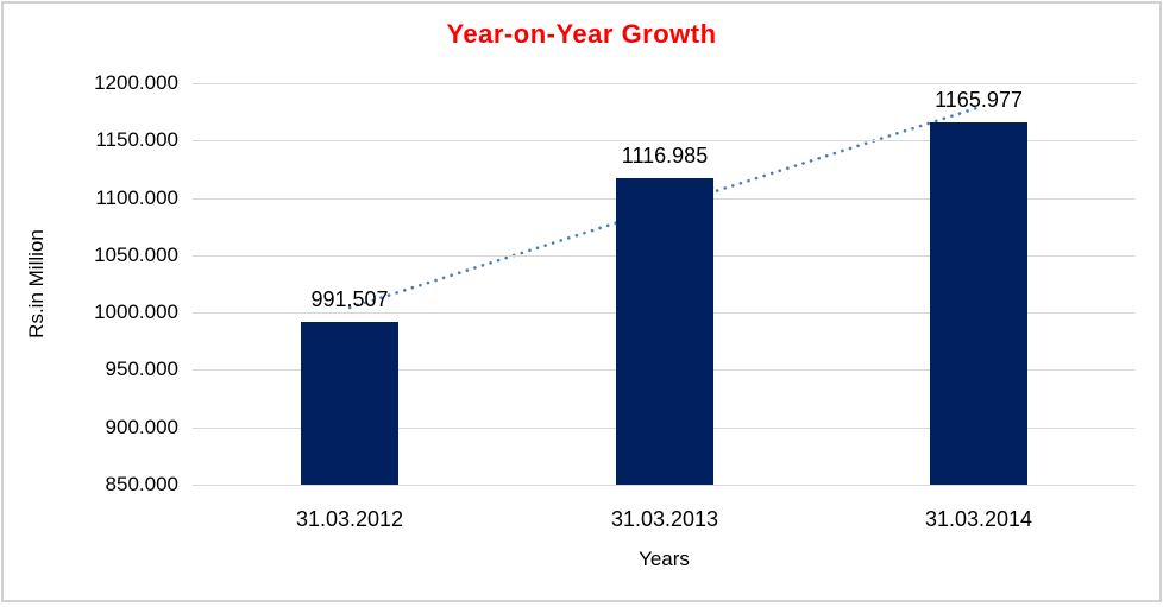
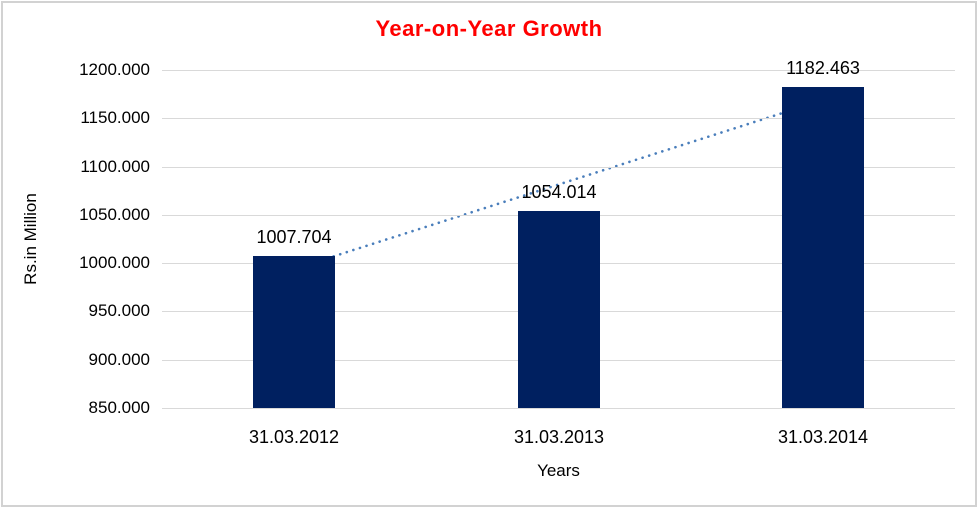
31.03.2012: 991.507 -> 1007.704
31.03.2013: 1116.985 -> 1054.014
31.03.2014: 1165.977 -> 1182.463
